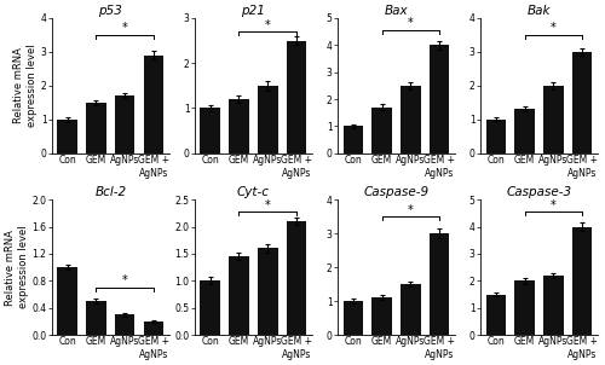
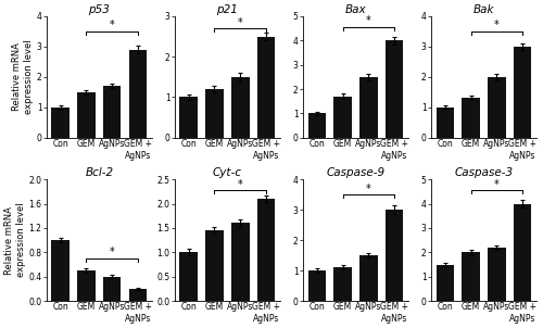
Bcl-2/AgNPs: 0.3 -> 0.4
